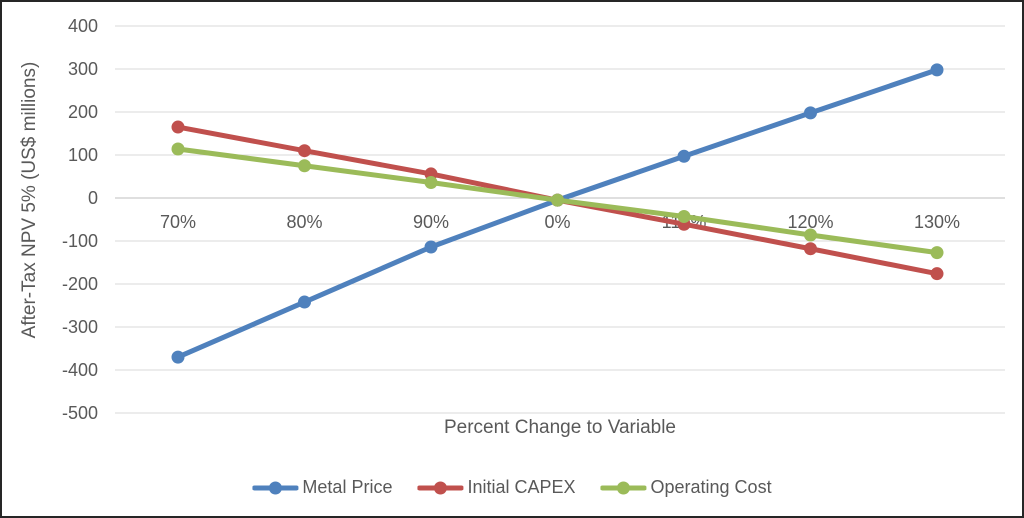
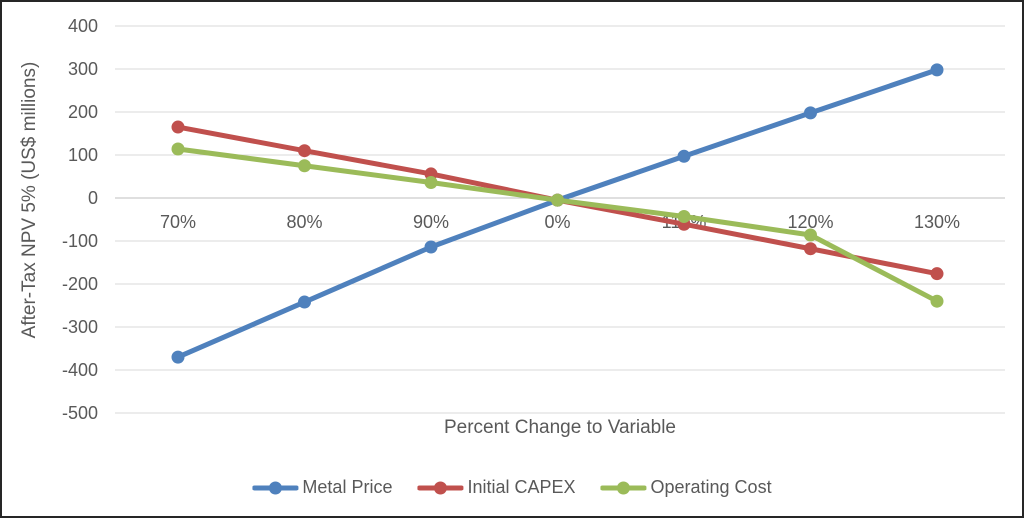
Operating Cost/130%: -130 -> -240
